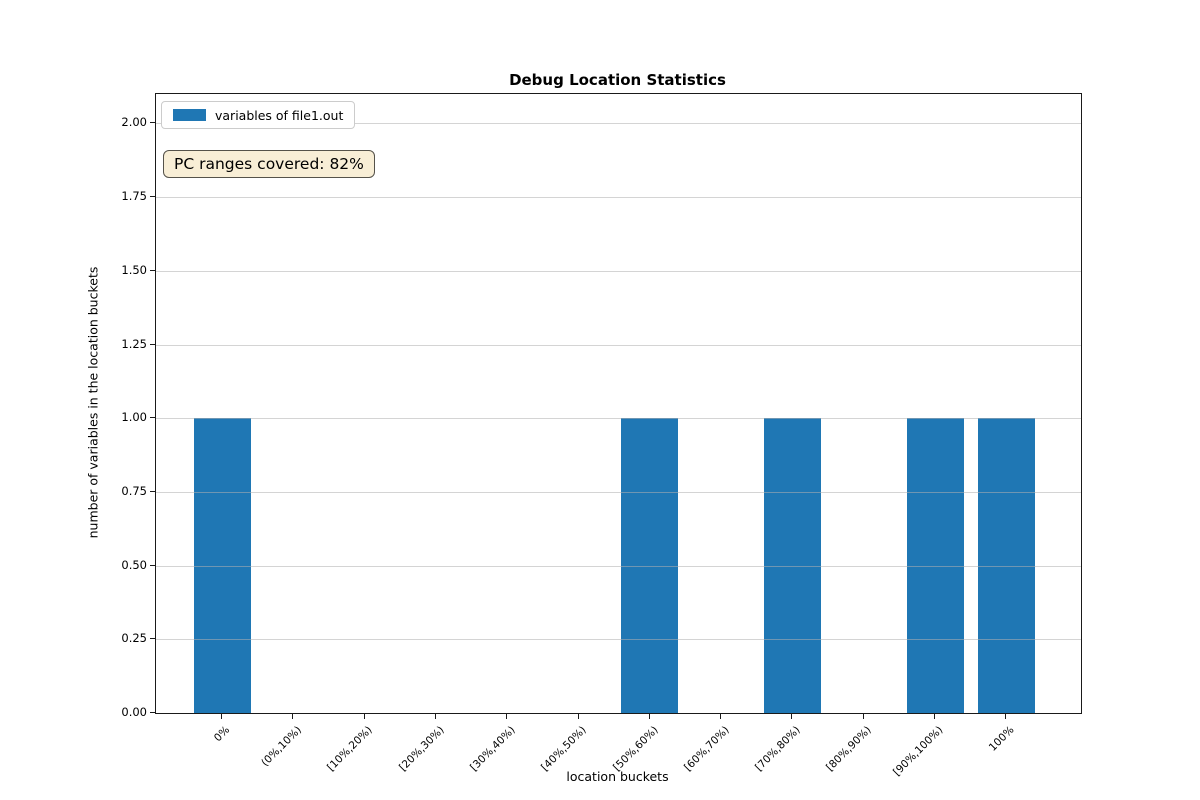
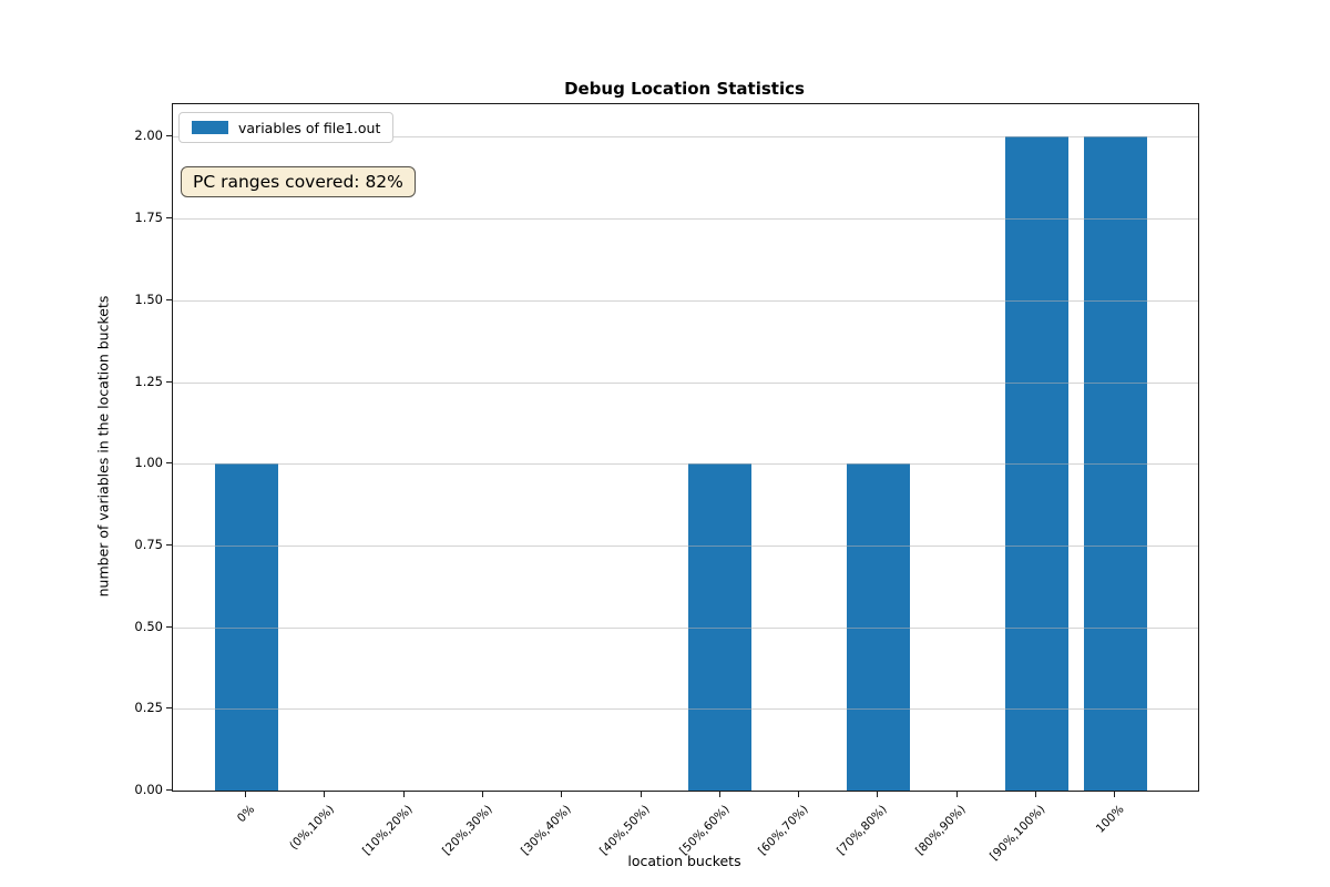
[90%,100%): 1 -> 2
100%: 1 -> 2
